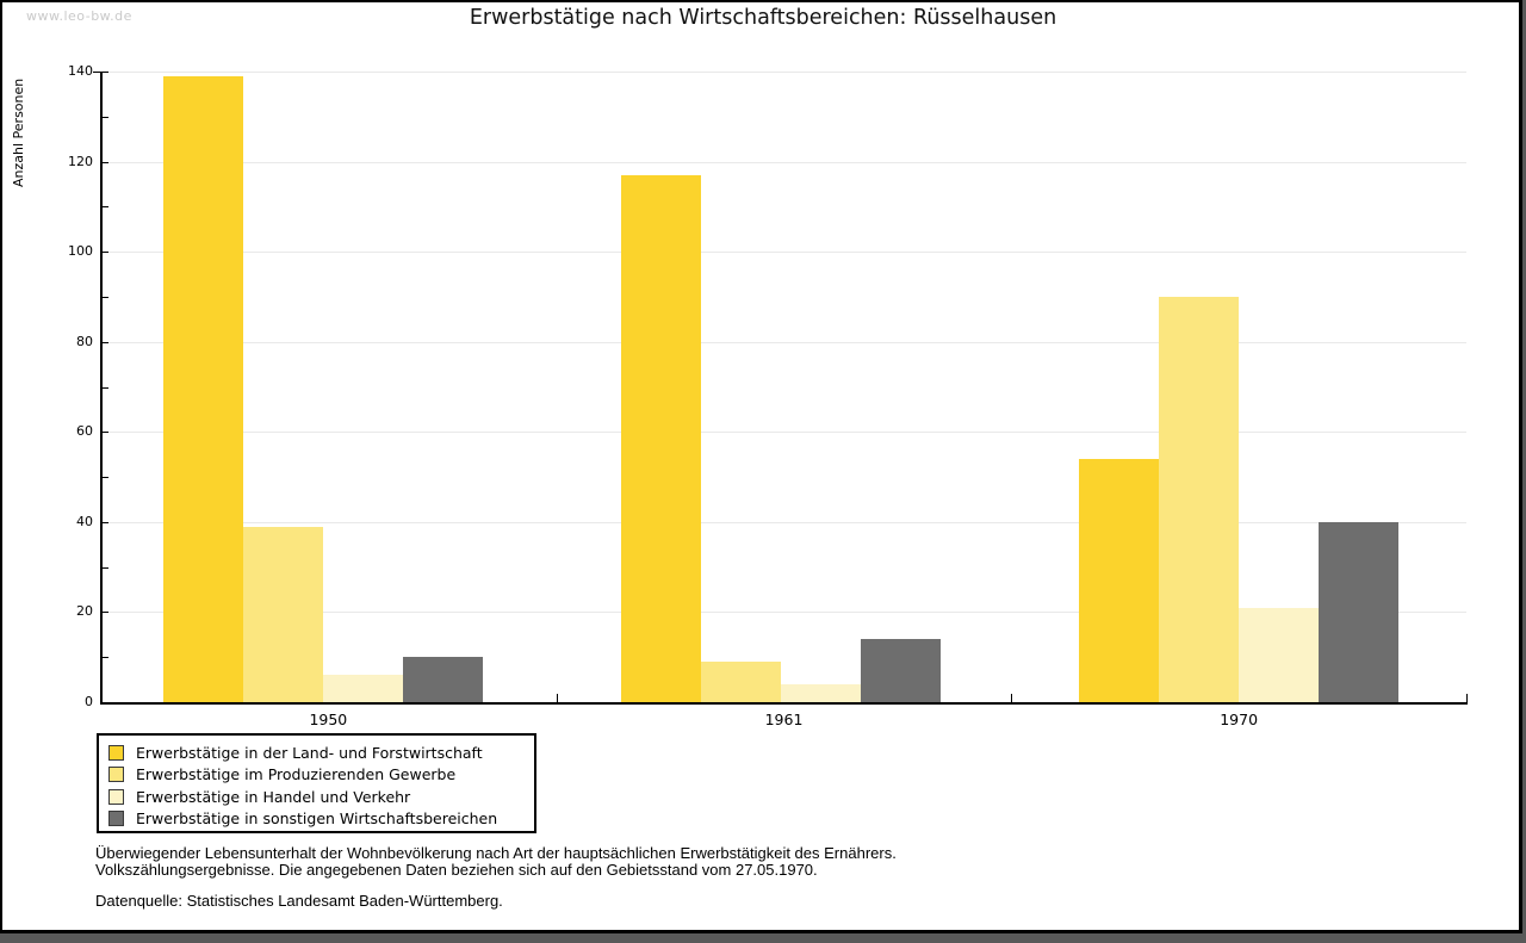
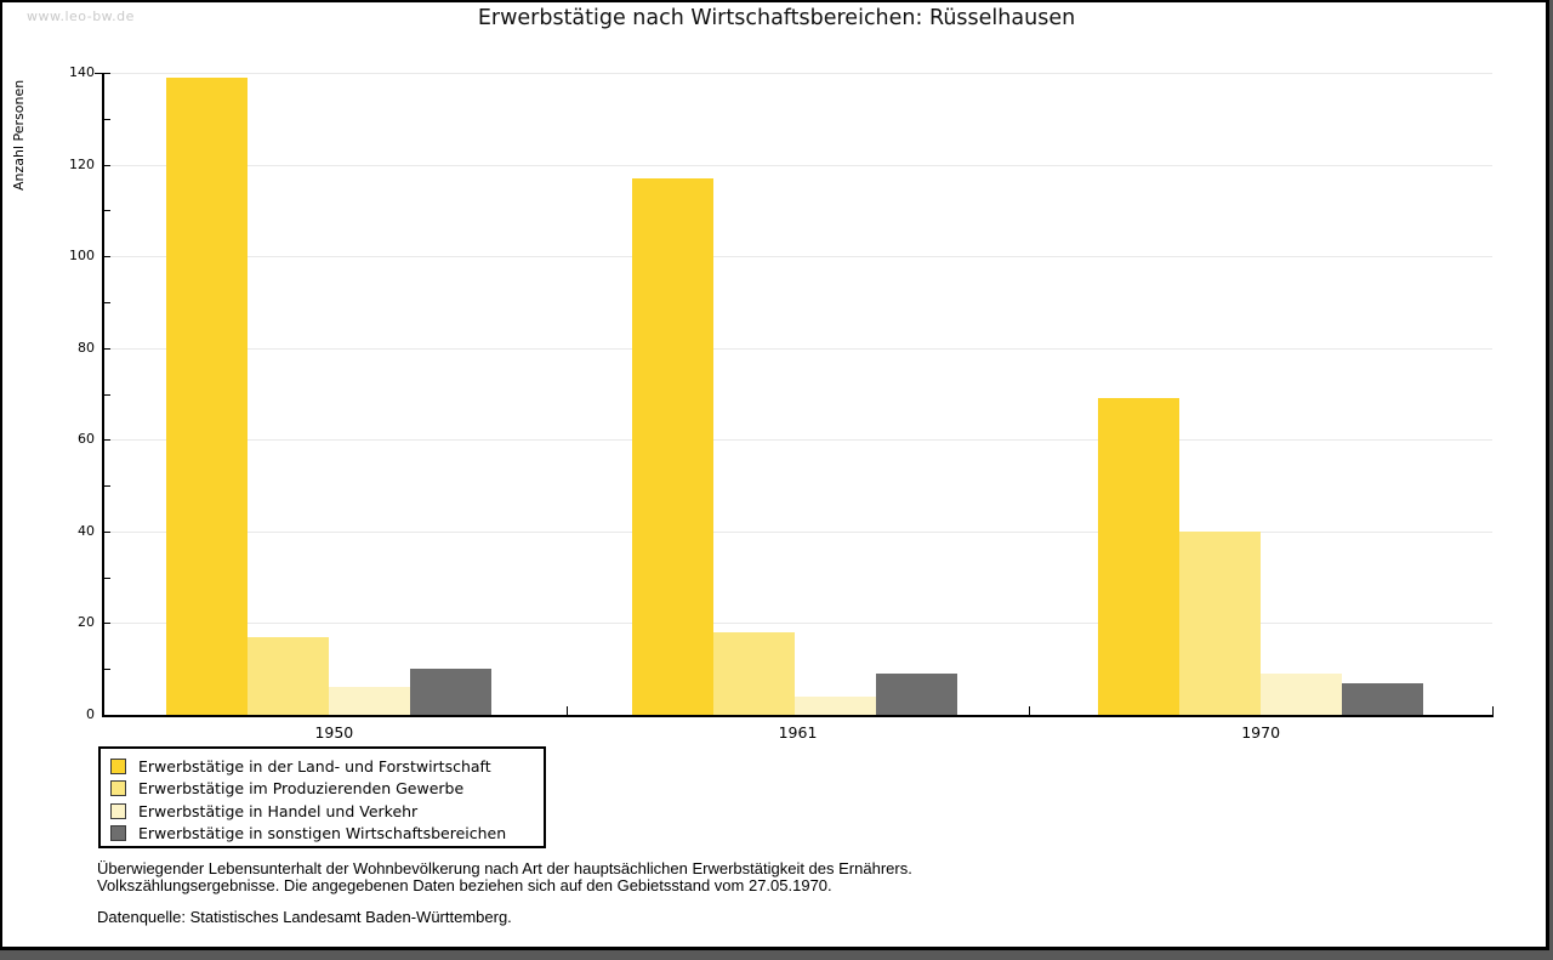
Erwerbstätige im Produzierenden Gewerbe/1950: 39 -> 17
Erwerbstätige im Produzierenden Gewerbe/1961: 9 -> 18
Erwerbstätige in sonstigen Wirtschaftsbereichen/1961: 14 -> 9
Erwerbstätige in der Land- und Forstwirtschaft/1970: 54 -> 69
Erwerbstätige im Produzierenden Gewerbe/1970: 90 -> 40
Erwerbstätige in Handel und Verkehr/1970: 21 -> 9
Erwerbstätige in sonstigen Wirtschaftsbereichen/1970: 40 -> 7
